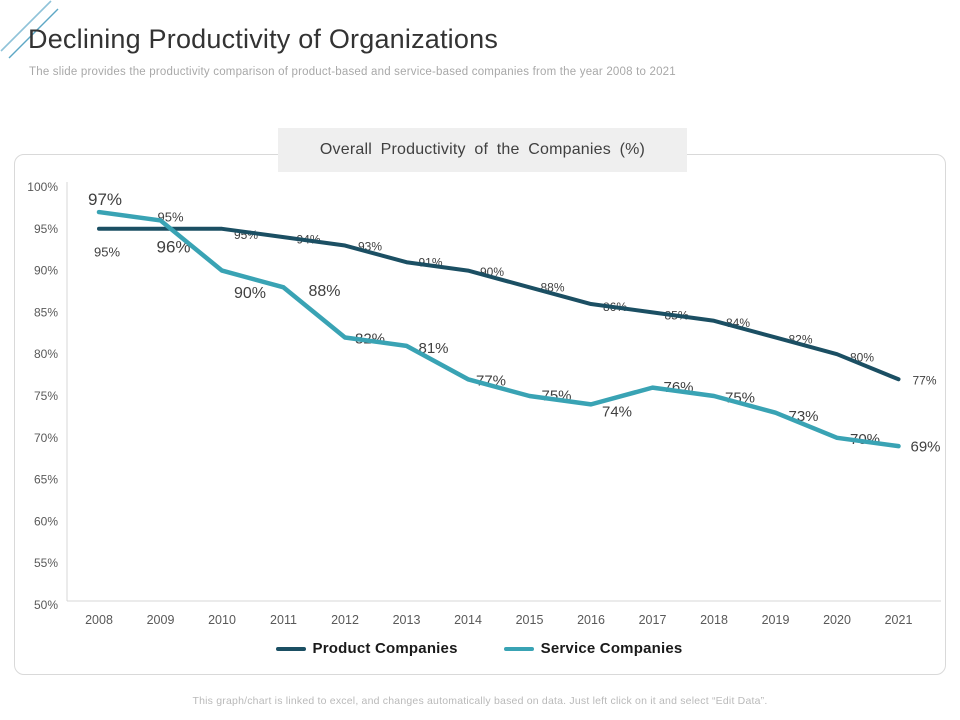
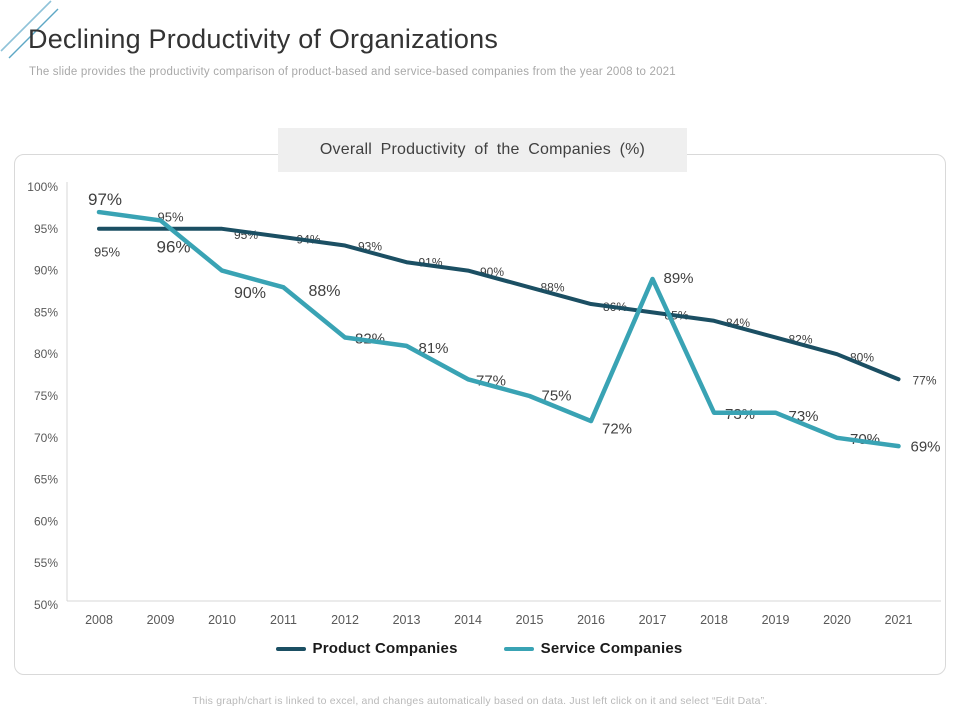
Service Companies/2016: 74% -> 72%
Service Companies/2017: 76% -> 89%
Service Companies/2018: 75% -> 73%
